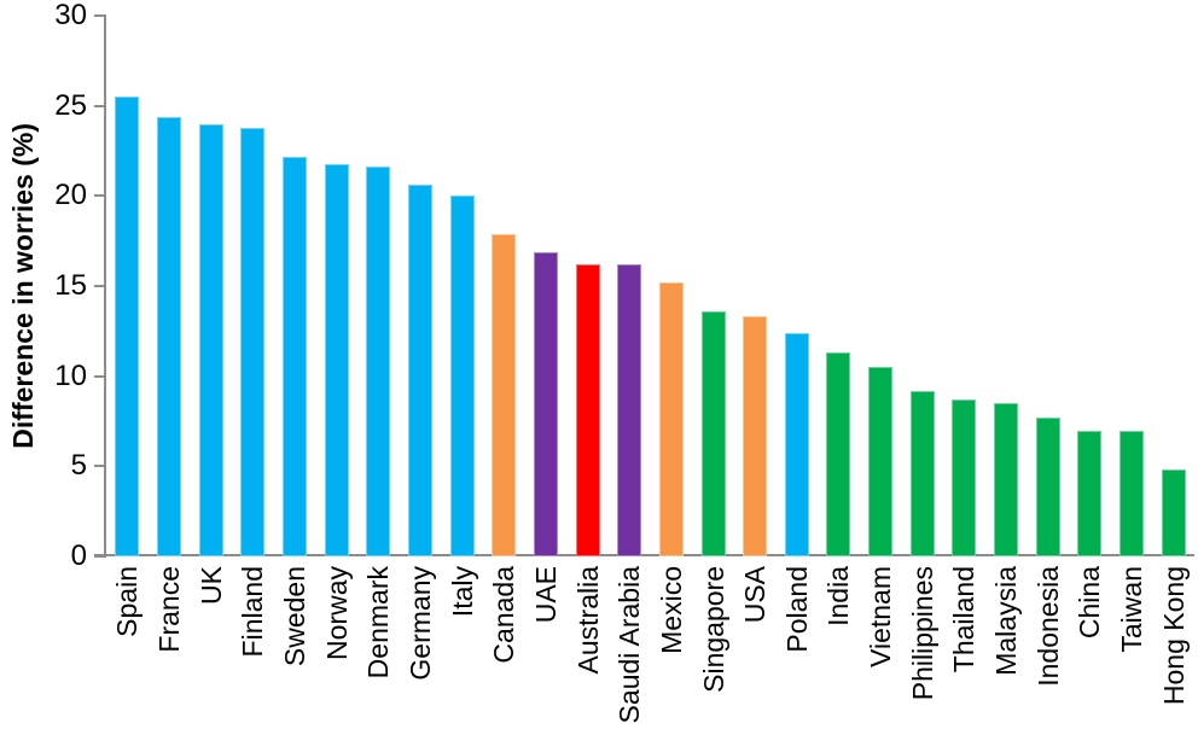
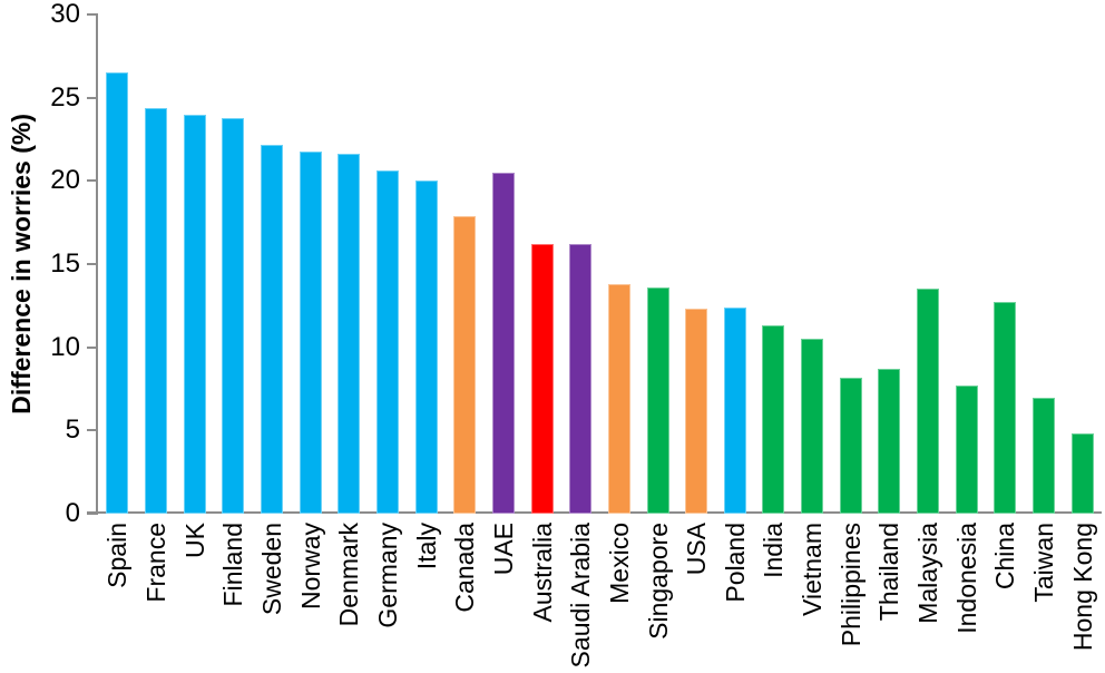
Spain: 25.5 -> 26.5
UAE: 16.9 -> 20.5
Mexico: 15.2 -> 13.8
USA: 13.3 -> 12.3
Philippines: 9.2 -> 8.2
Malaysia: 8.5 -> 13.5
China: 7.0 -> 12.7
